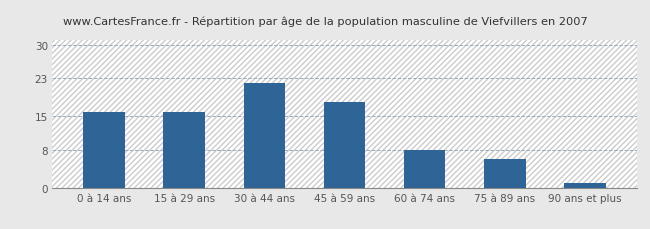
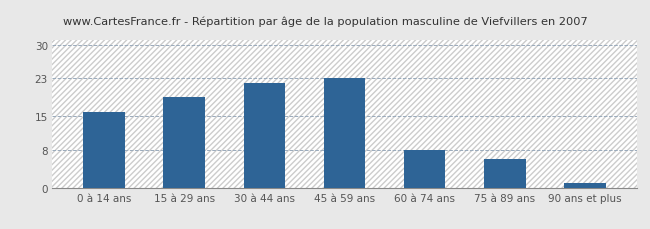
15 à 29 ans: 16 -> 19
45 à 59 ans: 18 -> 23
